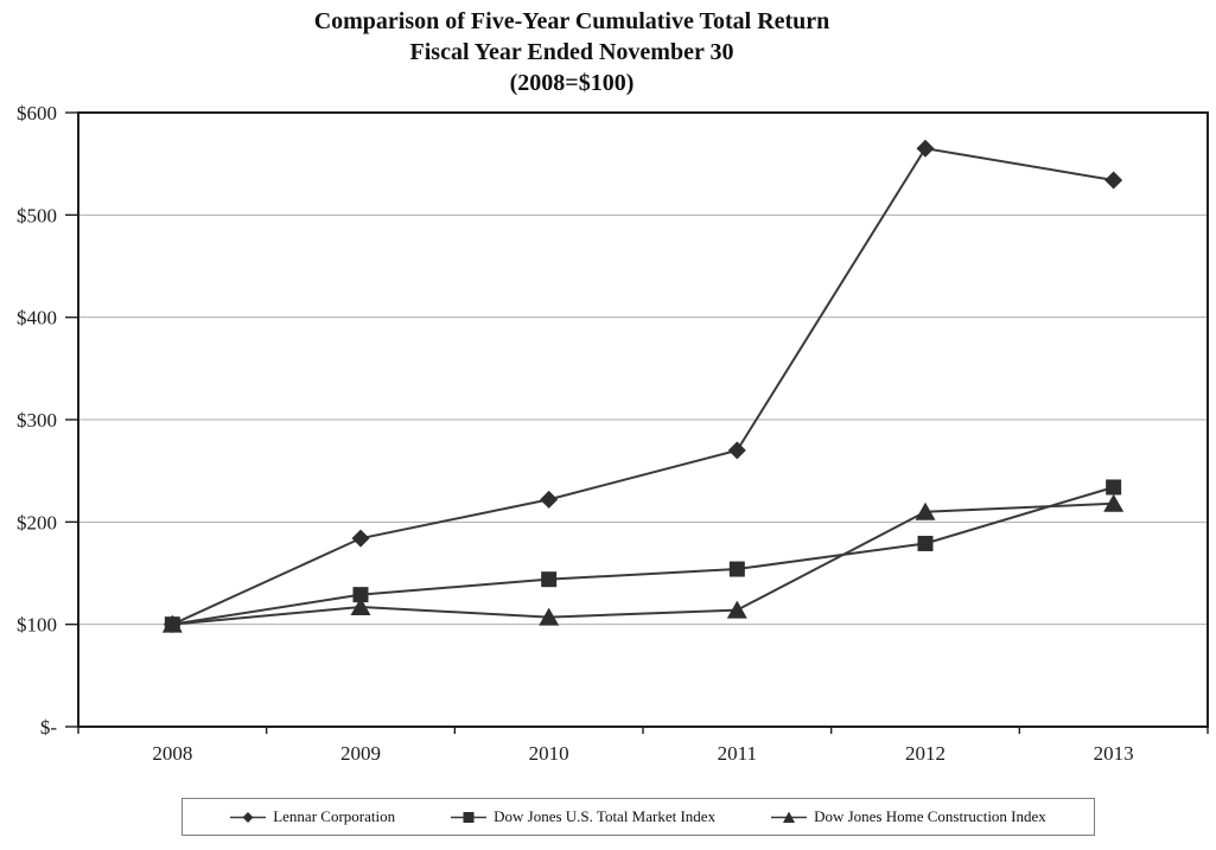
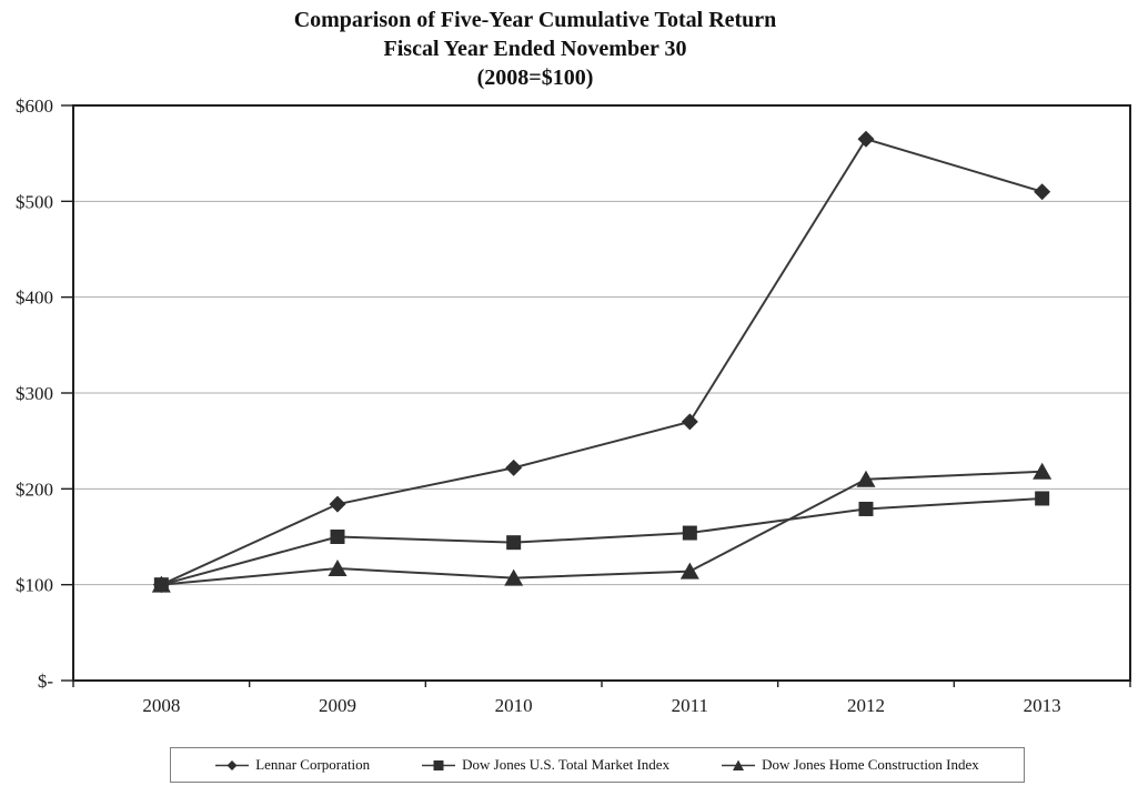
Dow Jones U.S. Total Market Index/2009: $130 -> $150
Lennar Corporation/2013: $530 -> $510
Dow Jones U.S. Total Market Index/2013: $230 -> $190
